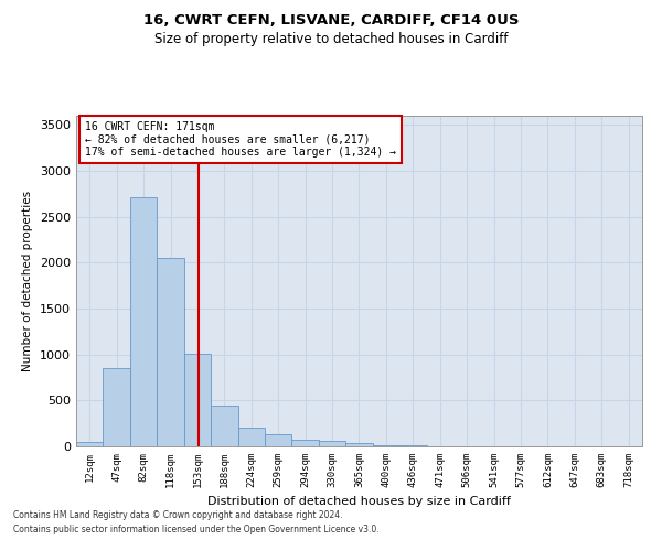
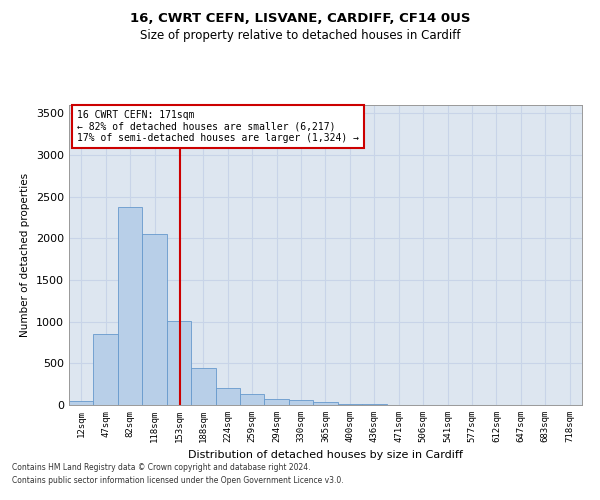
82sqm: 2710 -> 2380
